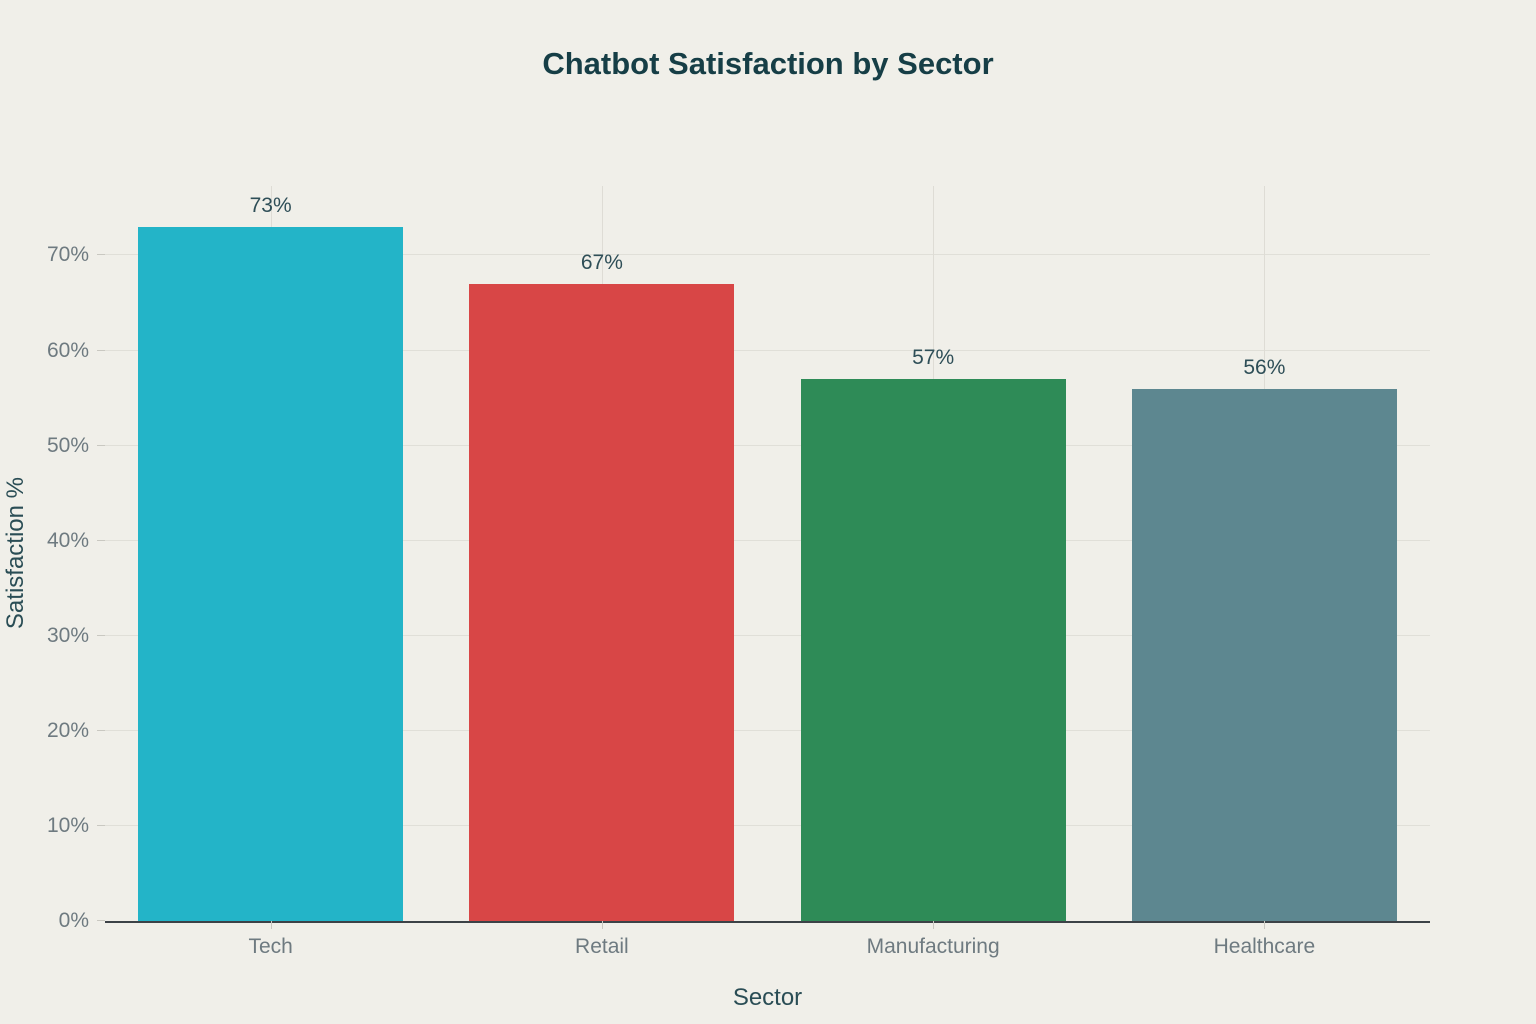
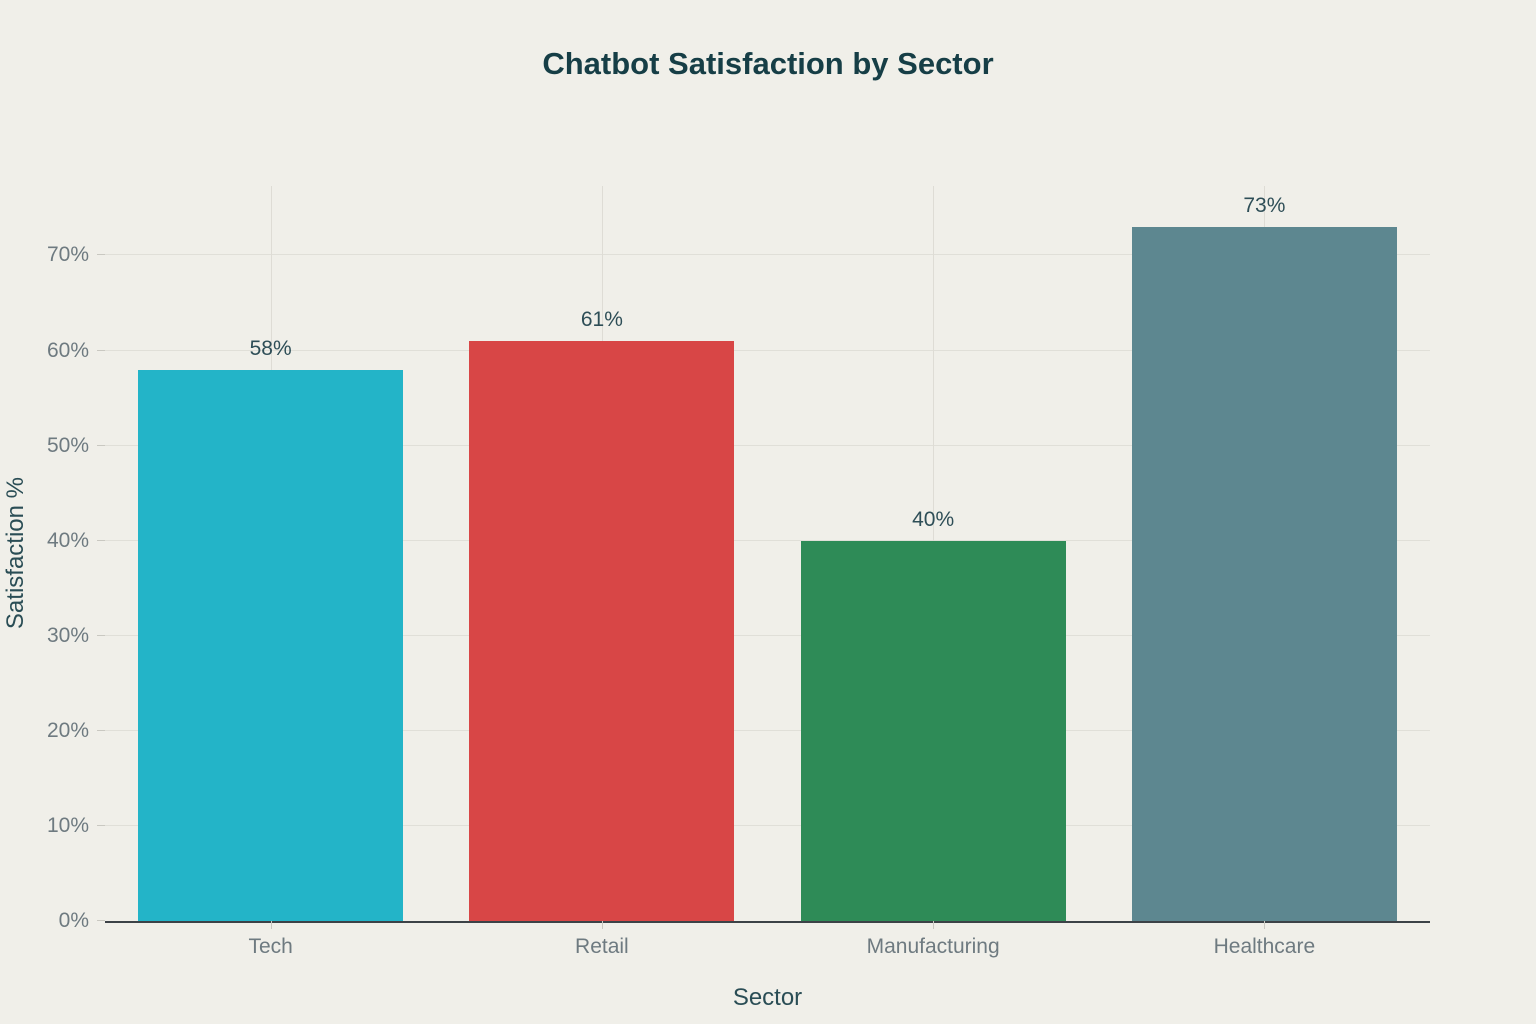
Tech: 73% -> 58%
Retail: 67% -> 61%
Manufacturing: 57% -> 40%
Healthcare: 56% -> 73%
